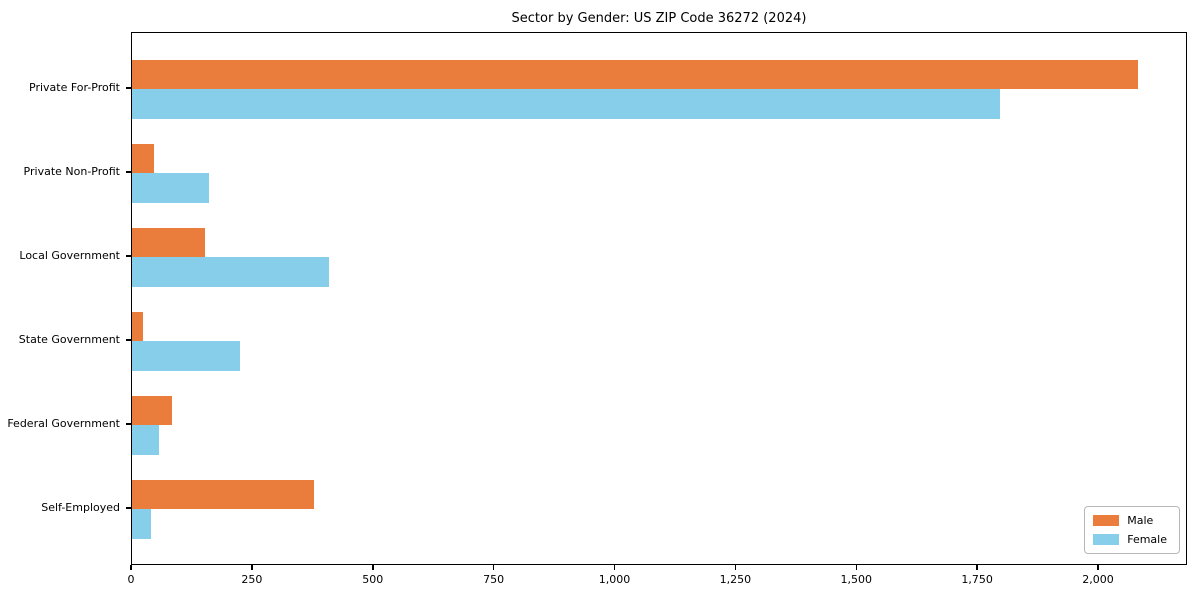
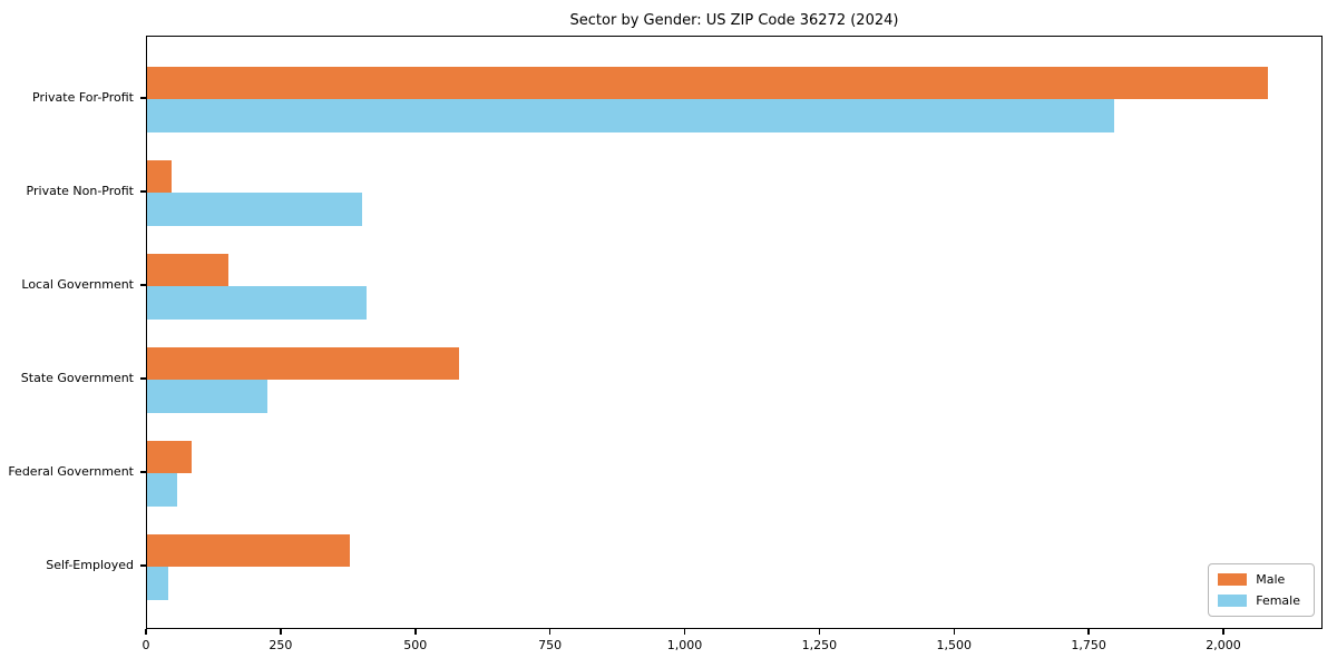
Female/Private Non-Profit: 160 -> 400
Male/State Government: 20 -> 580
